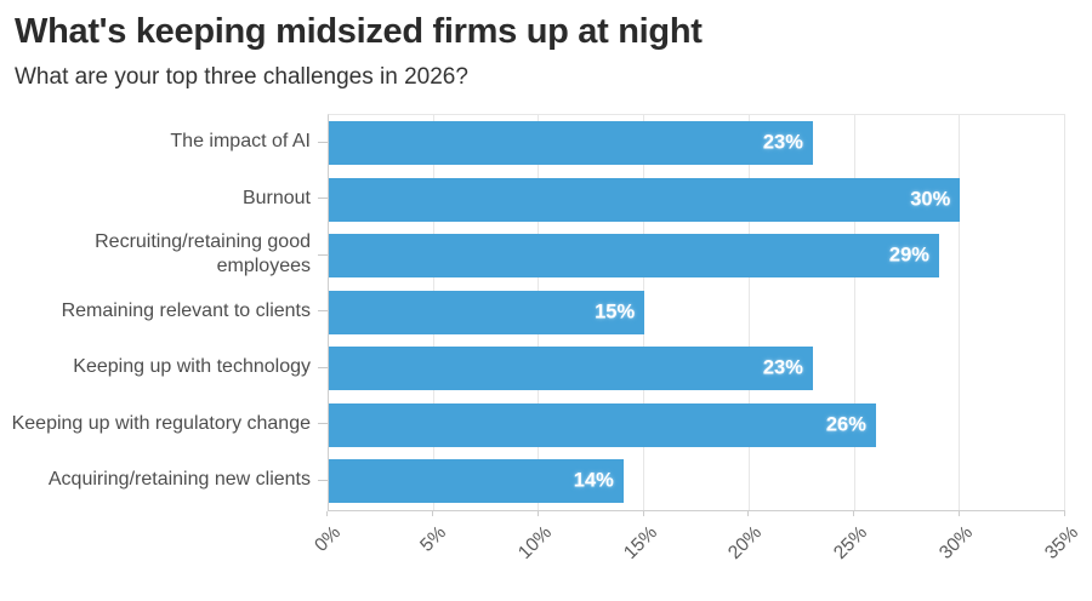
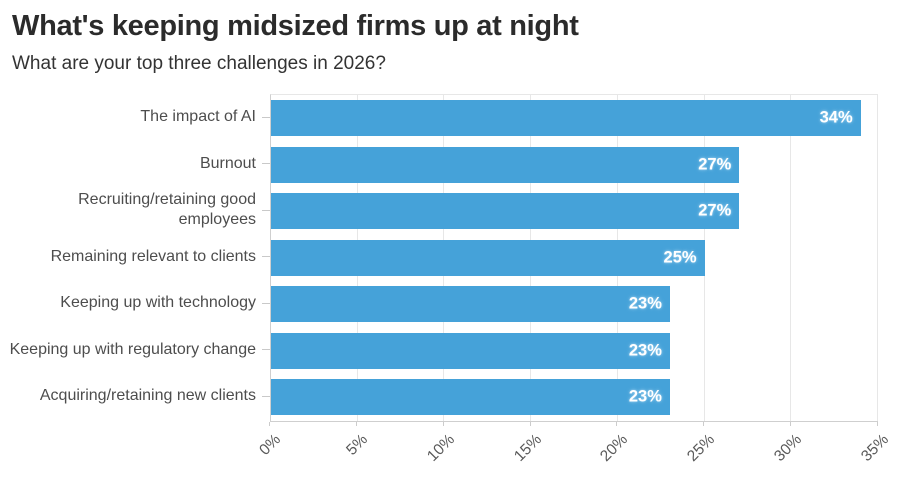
The impact of AI: 23% -> 34%
Burnout: 30% -> 27%
Recruiting/retaining good employees: 29% -> 27%
Remaining relevant to clients: 15% -> 25%
Keeping up with regulatory change: 26% -> 23%
Acquiring/retaining new clients: 14% -> 23%
